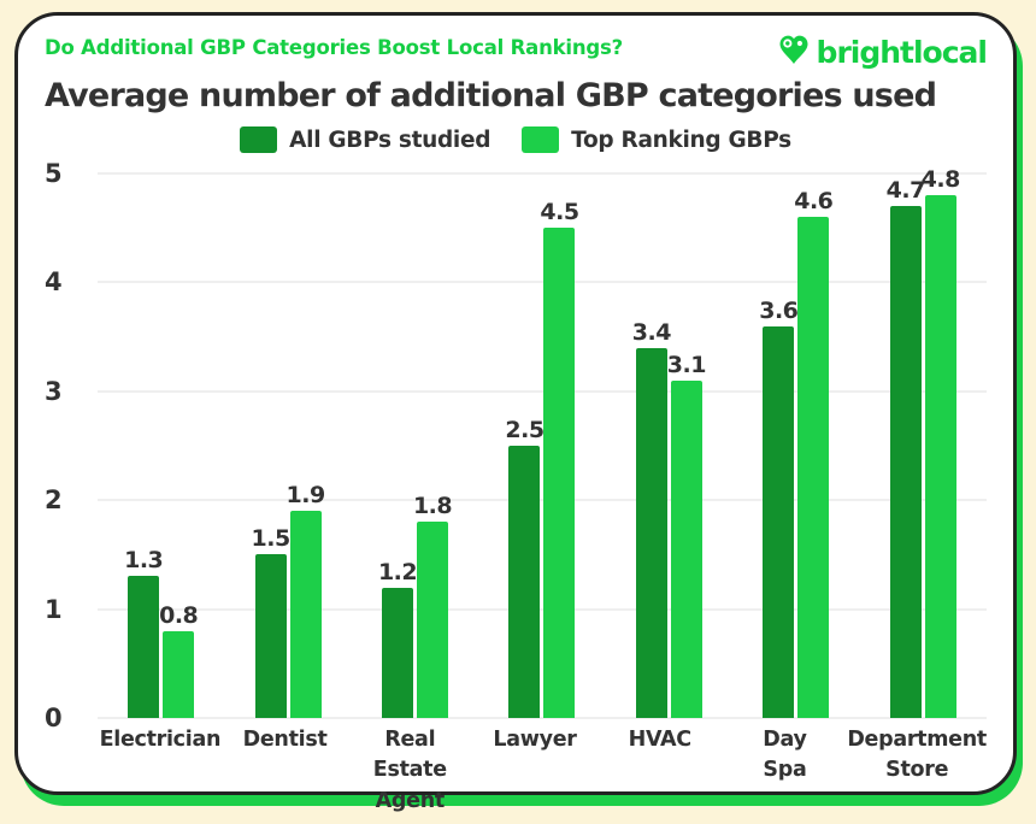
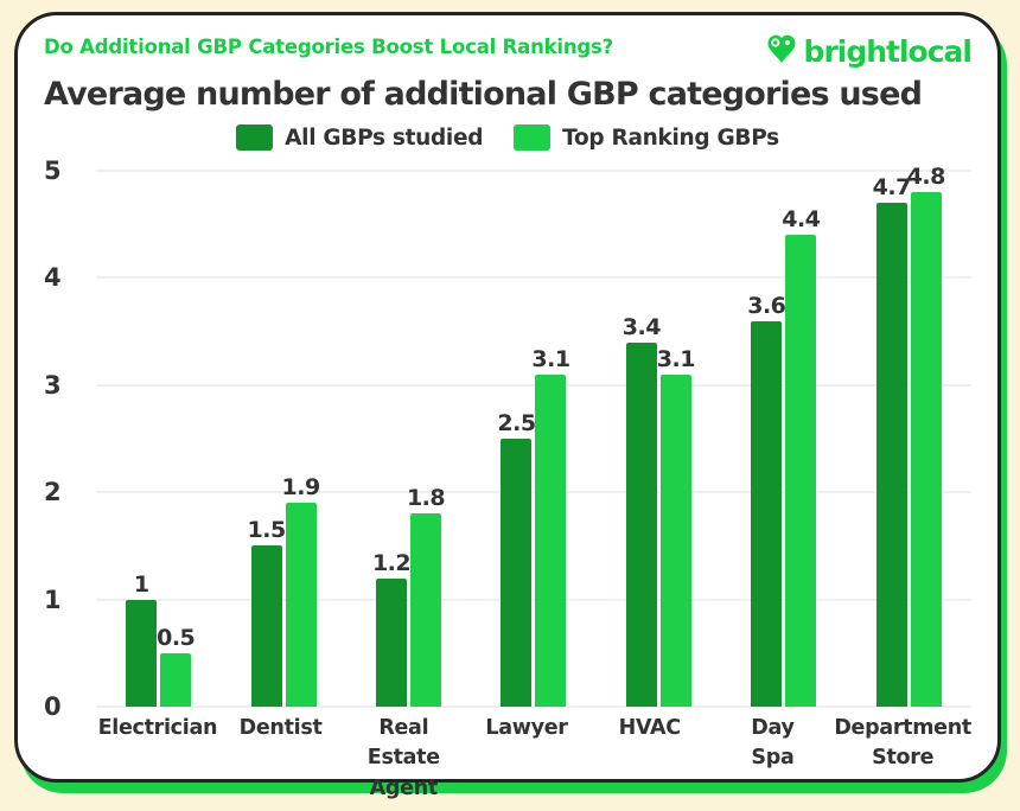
All GBPs studied/Electrician: 1.3 -> 1
Top Ranking GBPs/Electrician: 0.8 -> 0.5
Top Ranking GBPs/Lawyer: 4.5 -> 3.1
Top Ranking GBPs/Day Spa: 4.6 -> 4.4
